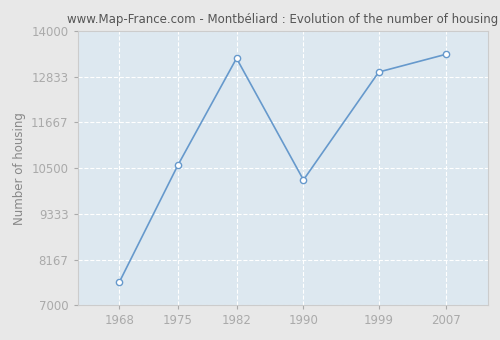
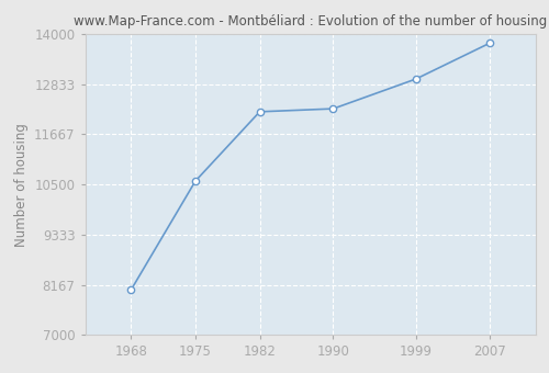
1968: 7600 -> 8050
1982: 13300 -> 12190
1990: 10200 -> 12260
2007: 13400 -> 13780
